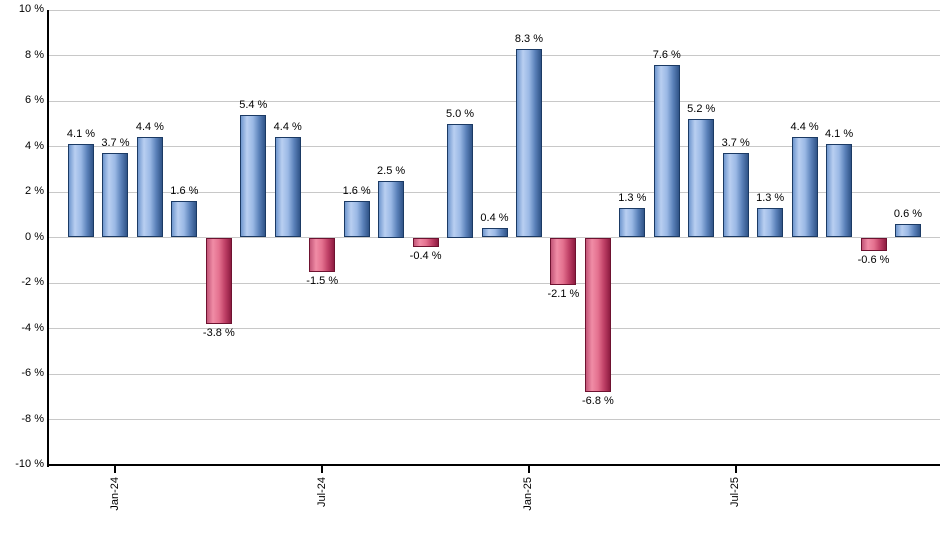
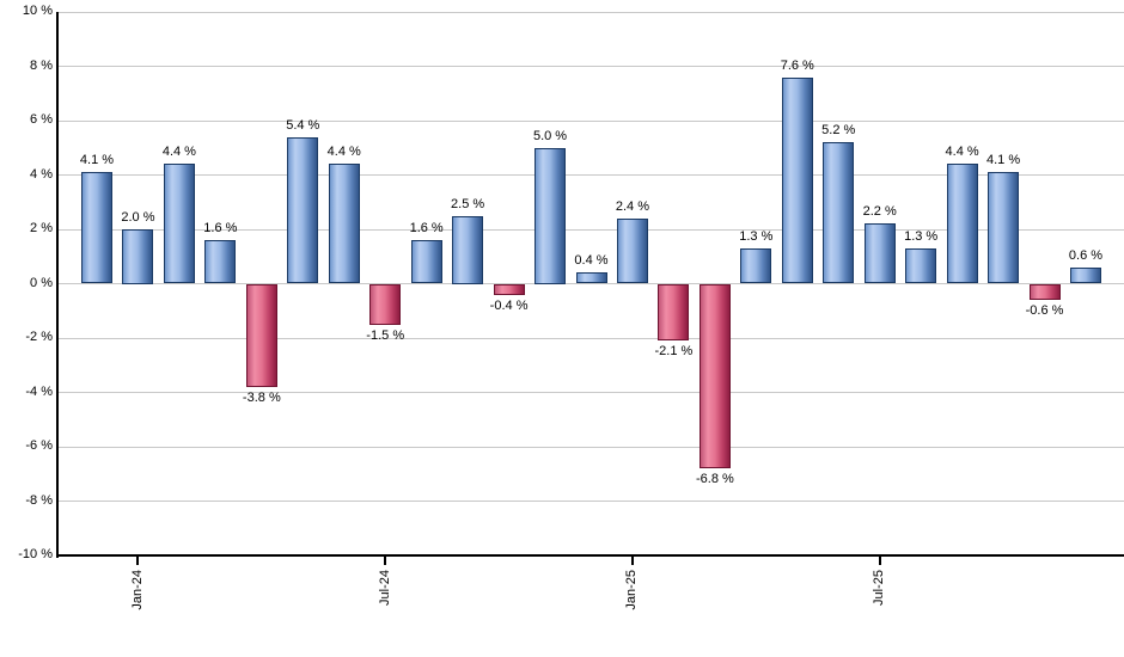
Jan-24: 3.7 -> 2.0
Jan-25: 8.3 -> 2.4
Jul-25: 3.7 -> 2.2
